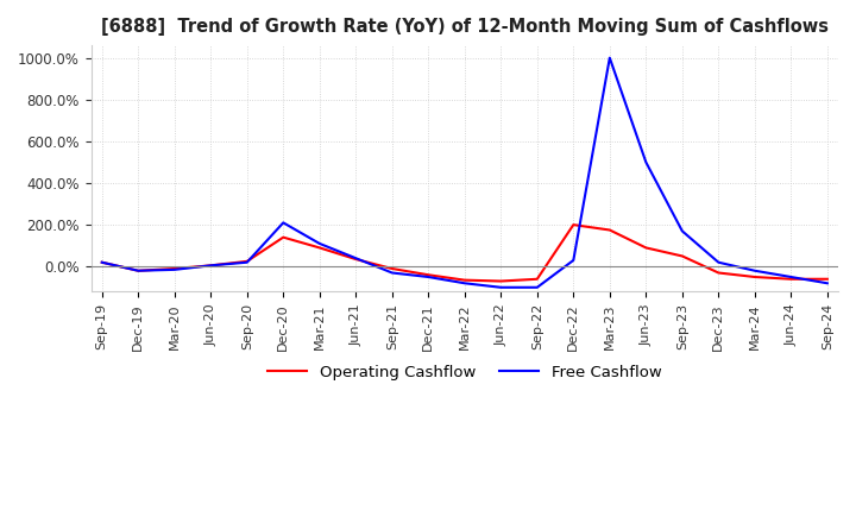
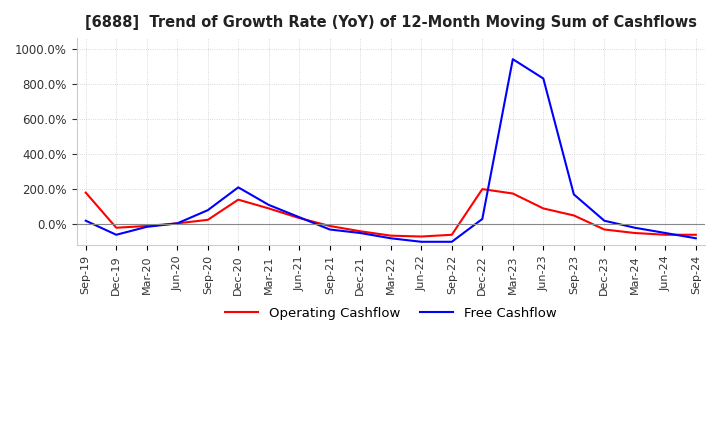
Operating Cashflow/Sep-19: 20% -> 180%
Free Cashflow/Dec-19: -20% -> -60%
Free Cashflow/Sep-20: 20% -> 80%
Free Cashflow/Mar-23: 1000% -> 940%
Free Cashflow/Jun-23: 500% -> 830%
